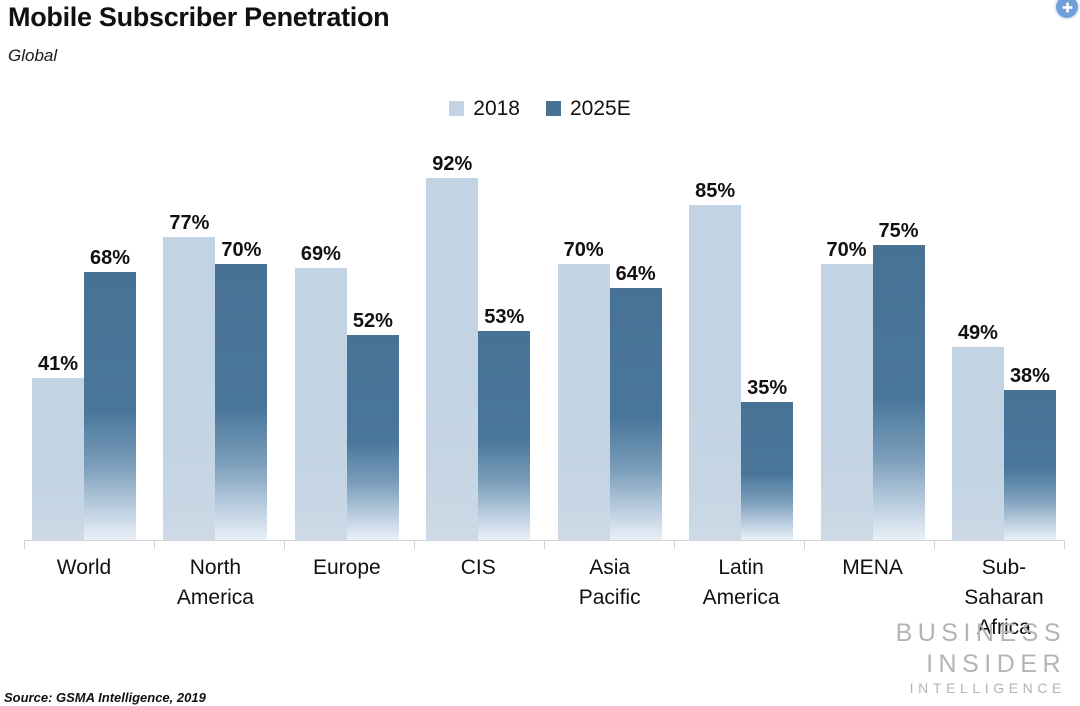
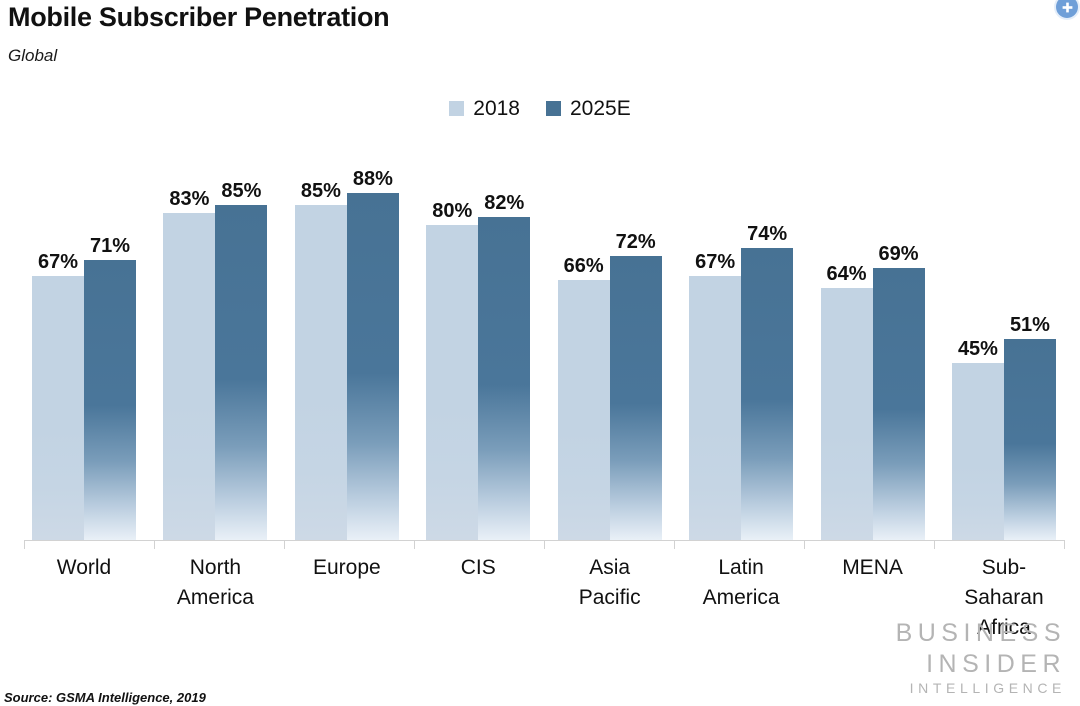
2018/World: 41% -> 67%
2025E/World: 68% -> 71%
2018/North America: 77% -> 83%
2025E/North America: 70% -> 85%
2018/Europe: 69% -> 85%
2025E/Europe: 52% -> 88%
2018/CIS: 92% -> 80%
2025E/CIS: 53% -> 82%
2018/Asia Pacific: 70% -> 66%
2025E/Asia Pacific: 64% -> 72%
2018/Latin America: 85% -> 67%
2025E/Latin America: 35% -> 74%
2018/MENA: 70% -> 64%
2025E/MENA: 75% -> 69%
2018/Sub-Saharan Africa: 49% -> 45%
2025E/Sub-Saharan Africa: 38% -> 51%
